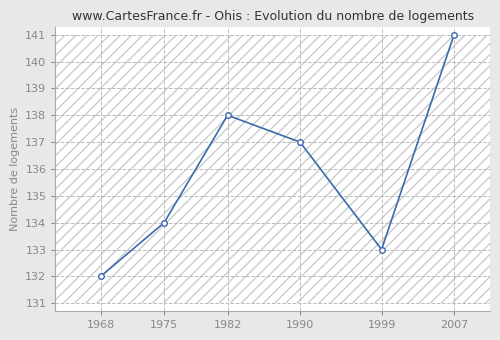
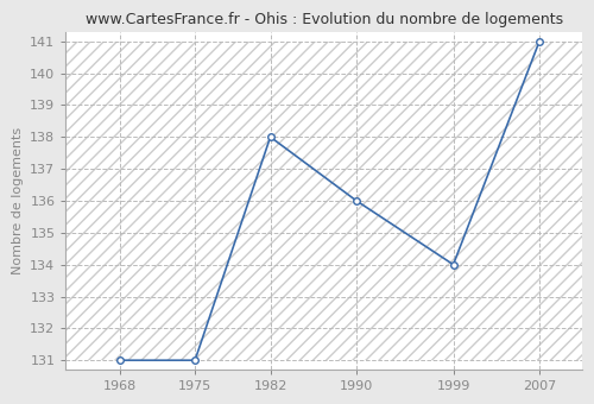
1968: 132 -> 131
1975: 134 -> 131
1990: 137 -> 136
1999: 133 -> 134
